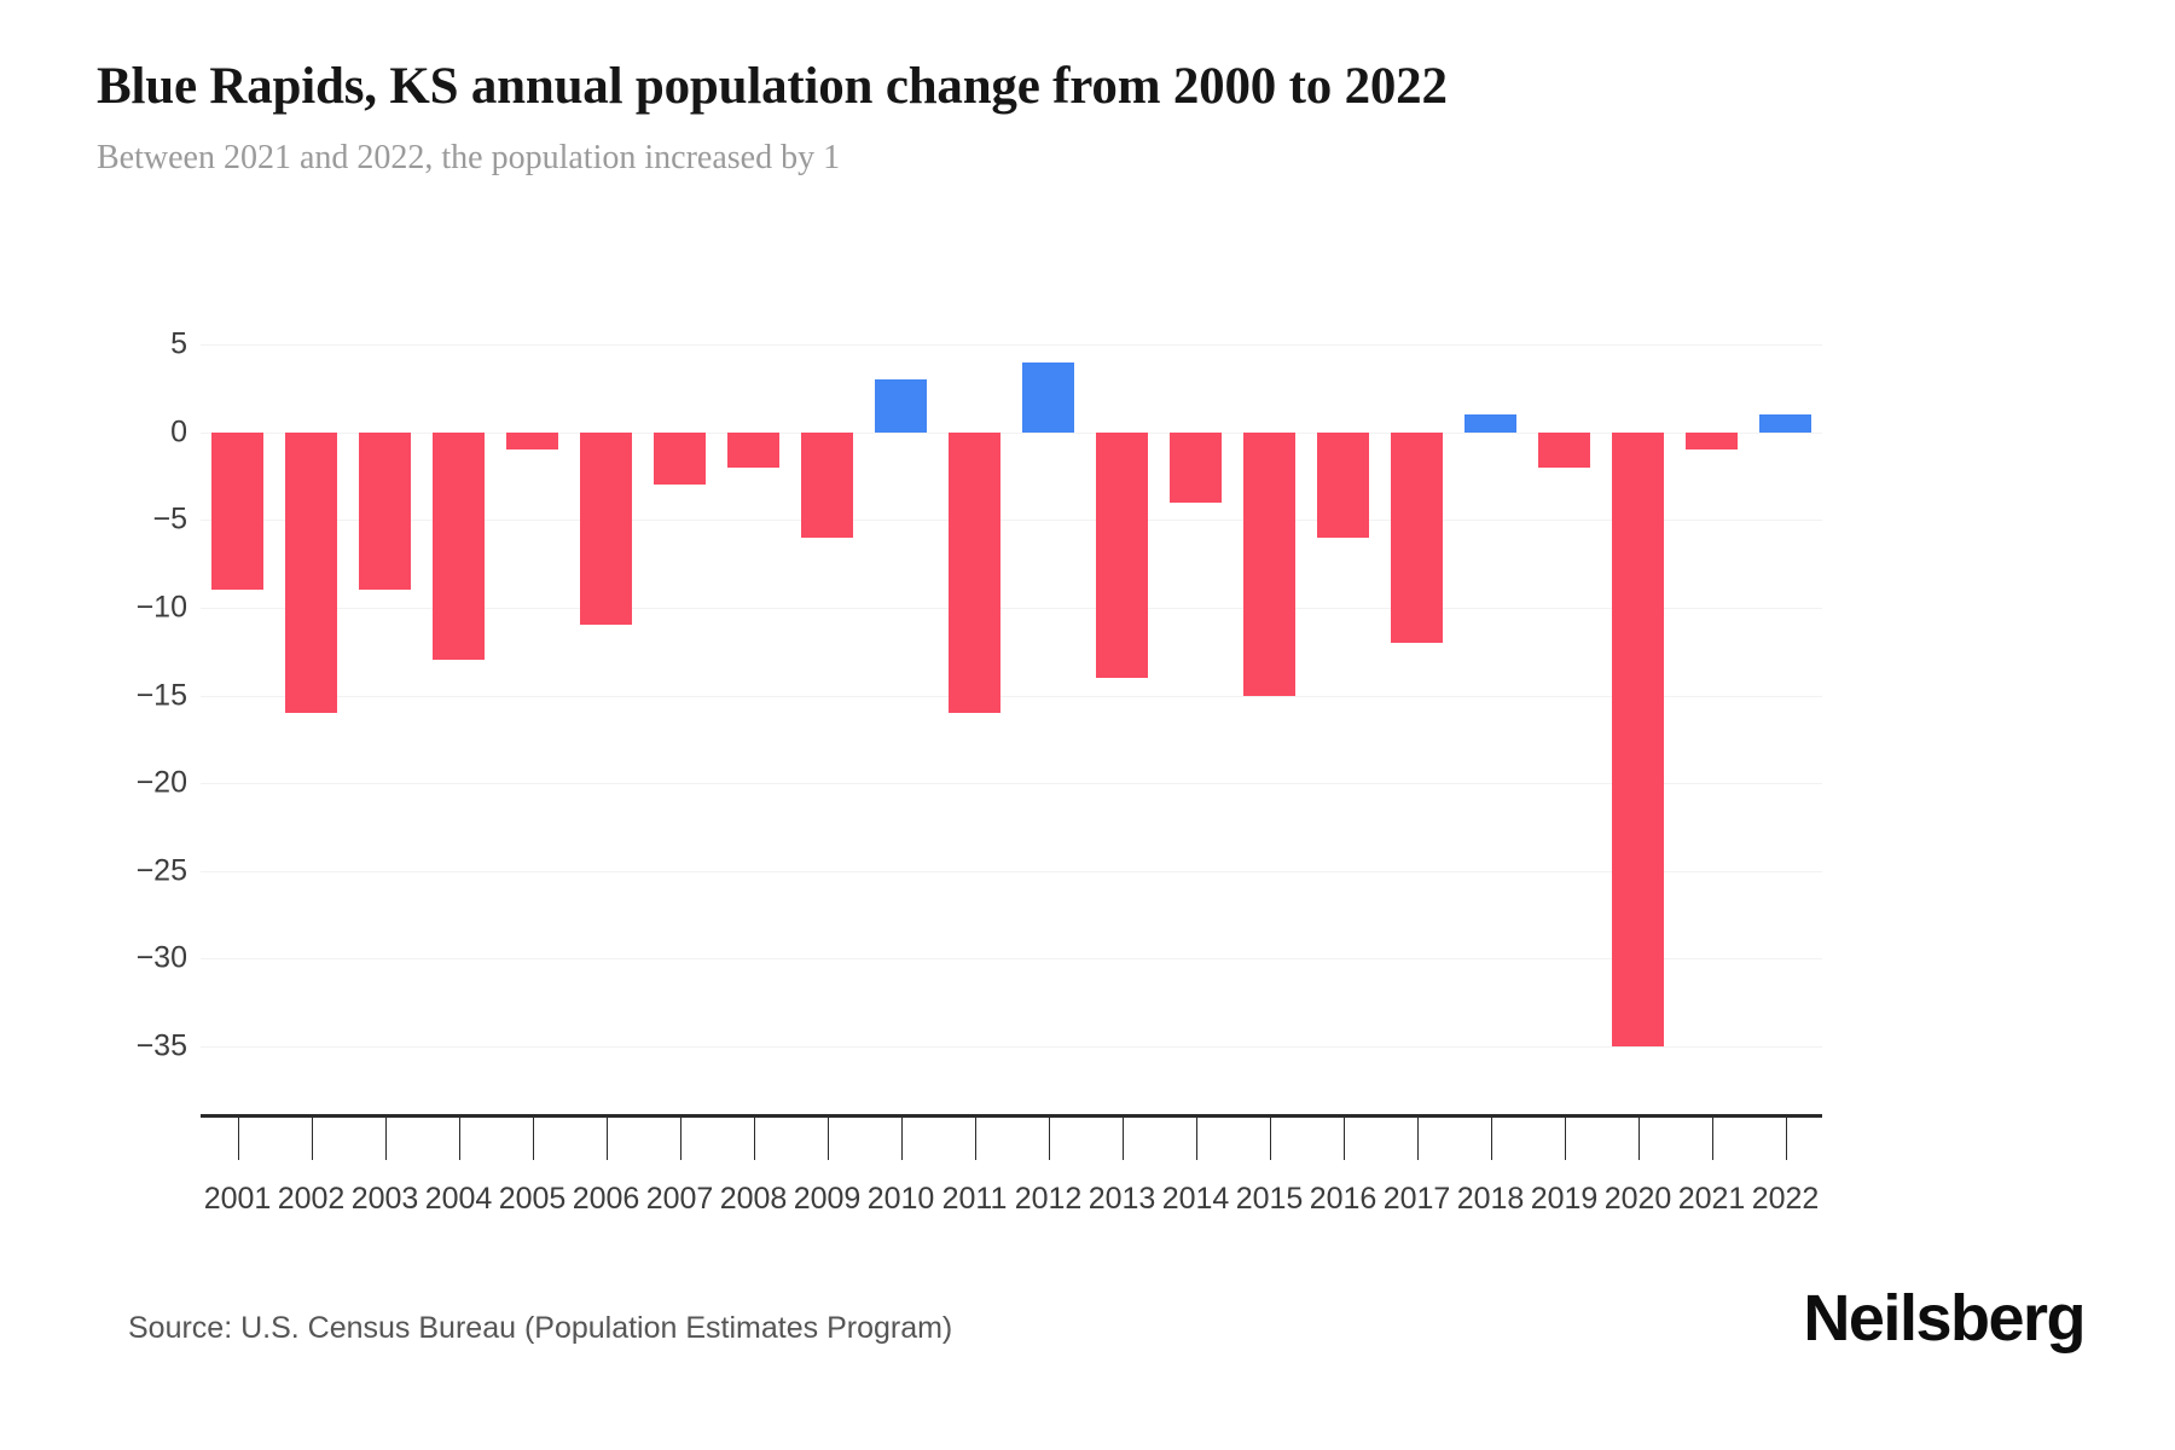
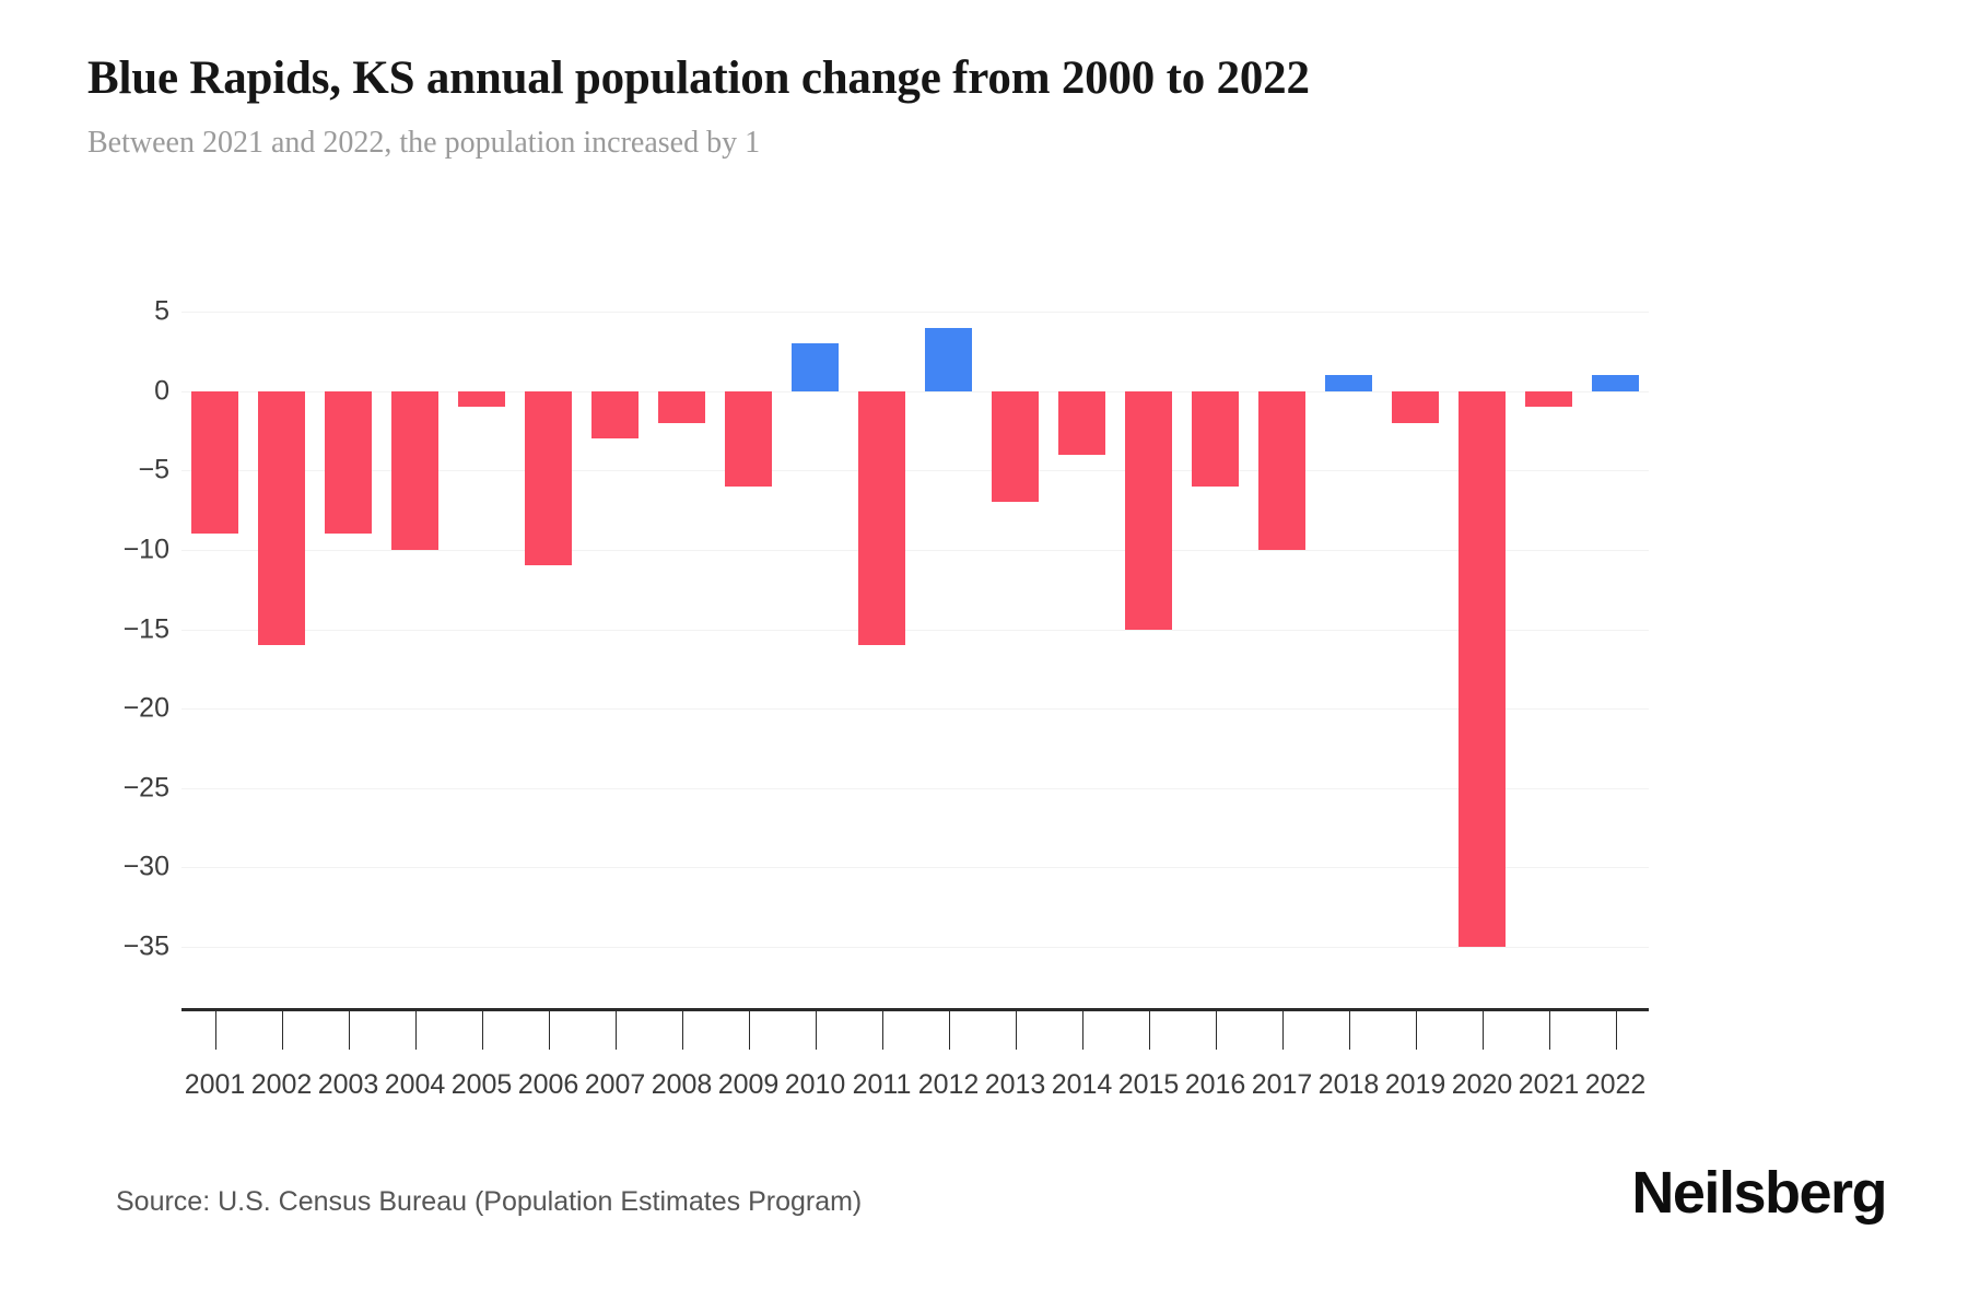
2004: -13 -> -10
2013: -14 -> -7
2017: -12 -> -10
